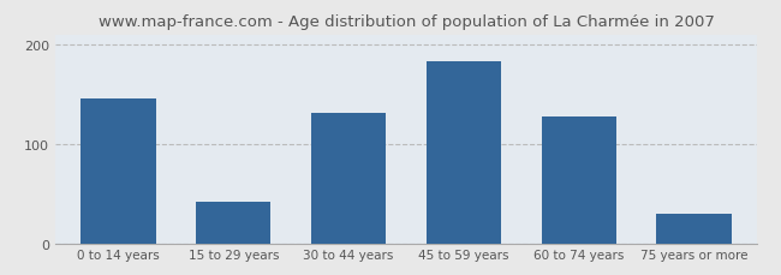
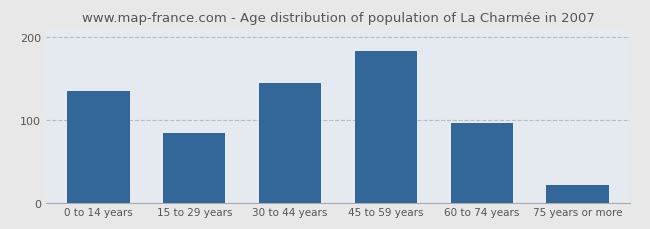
0 to 14 years: 146 -> 135
15 to 29 years: 42 -> 85
30 to 44 years: 132 -> 145
60 to 74 years: 128 -> 97
75 years or more: 30 -> 22
